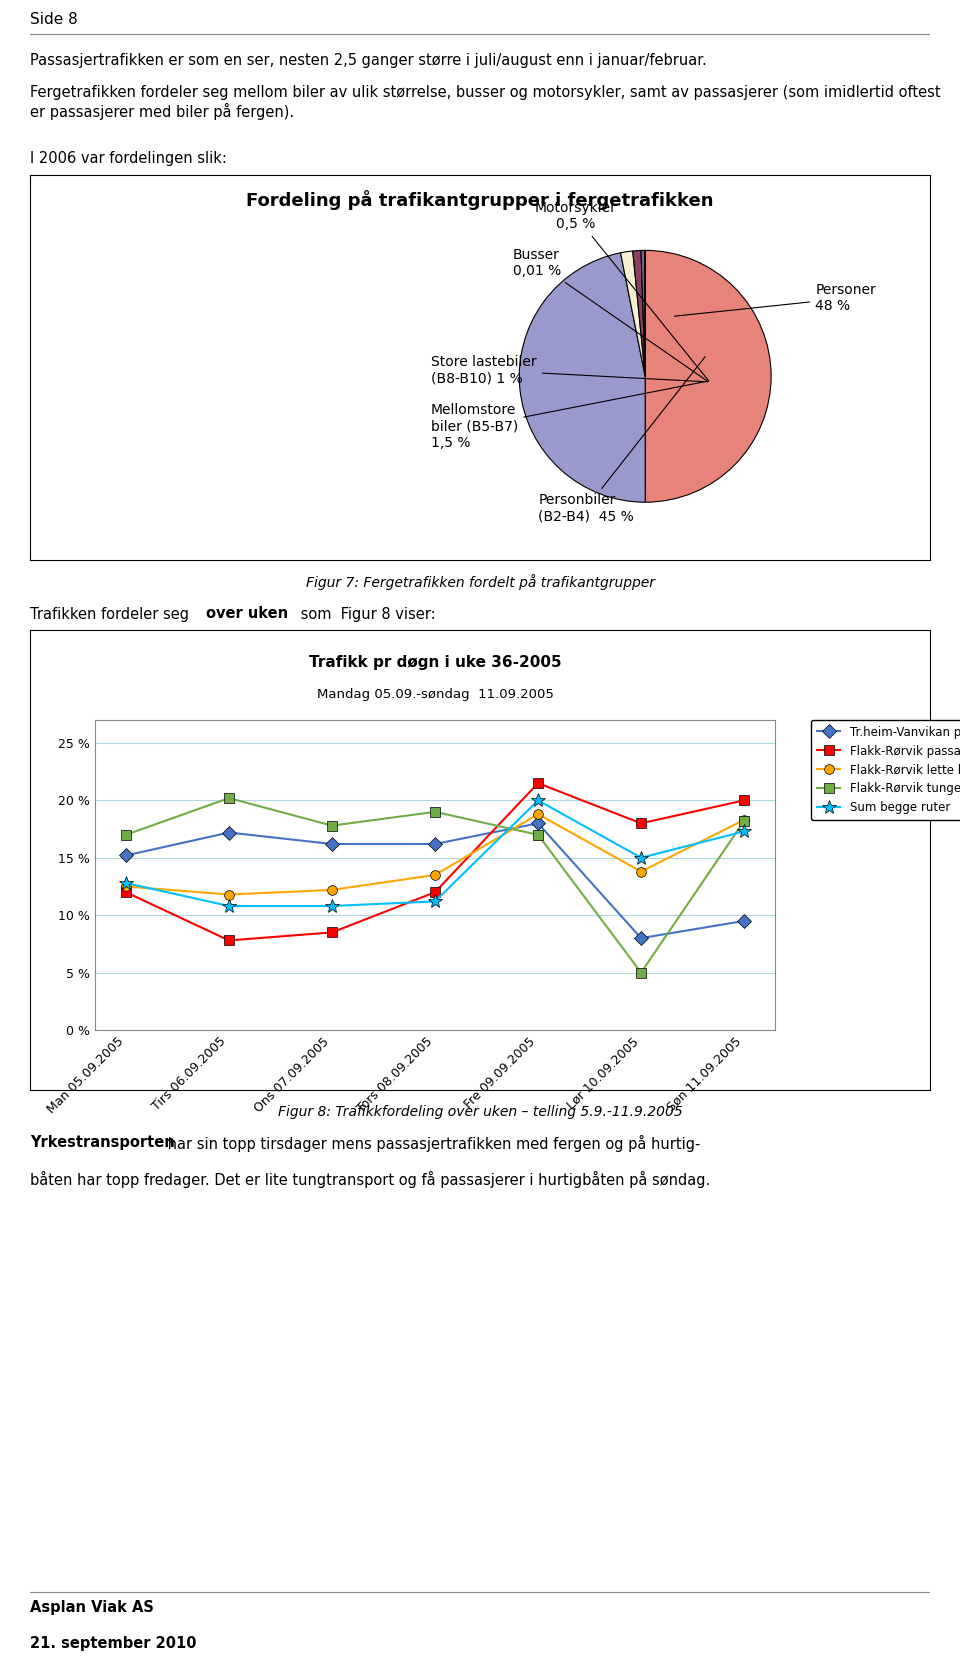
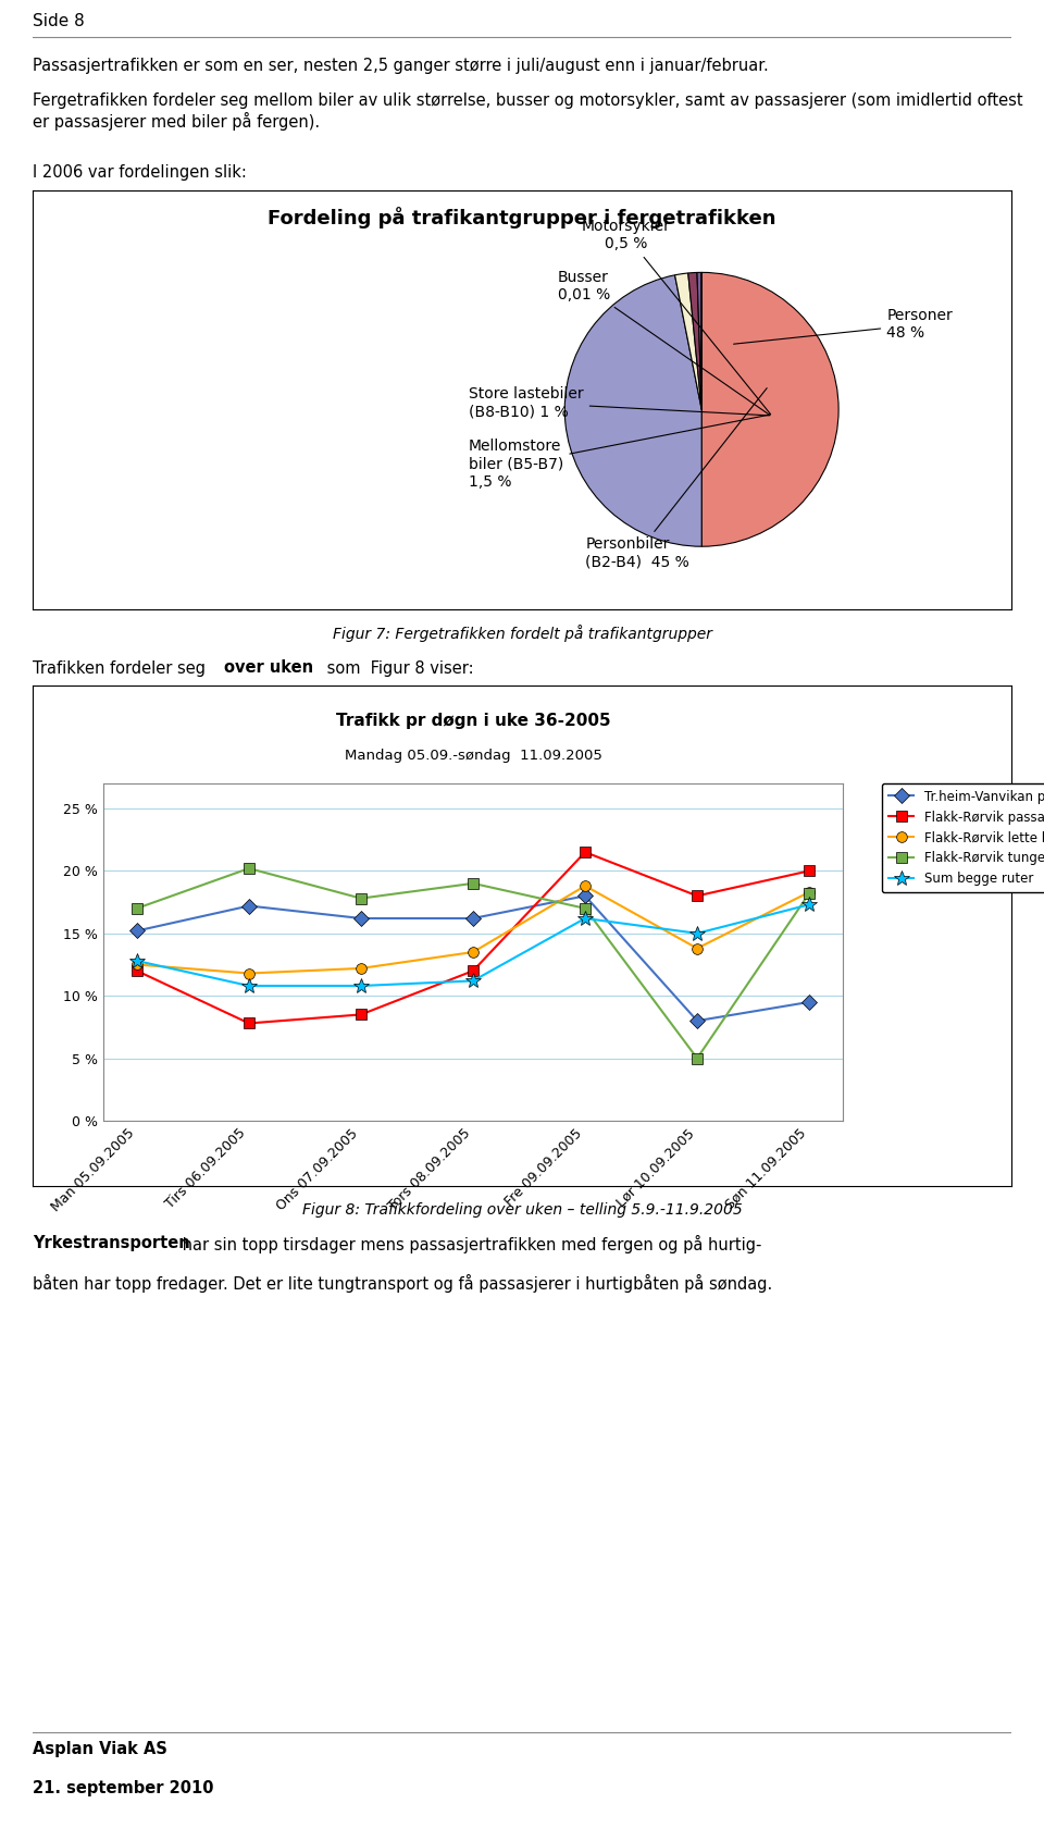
Sum begge ruter/Fre 09.09.2005: 20.0 % -> 16.2 %
